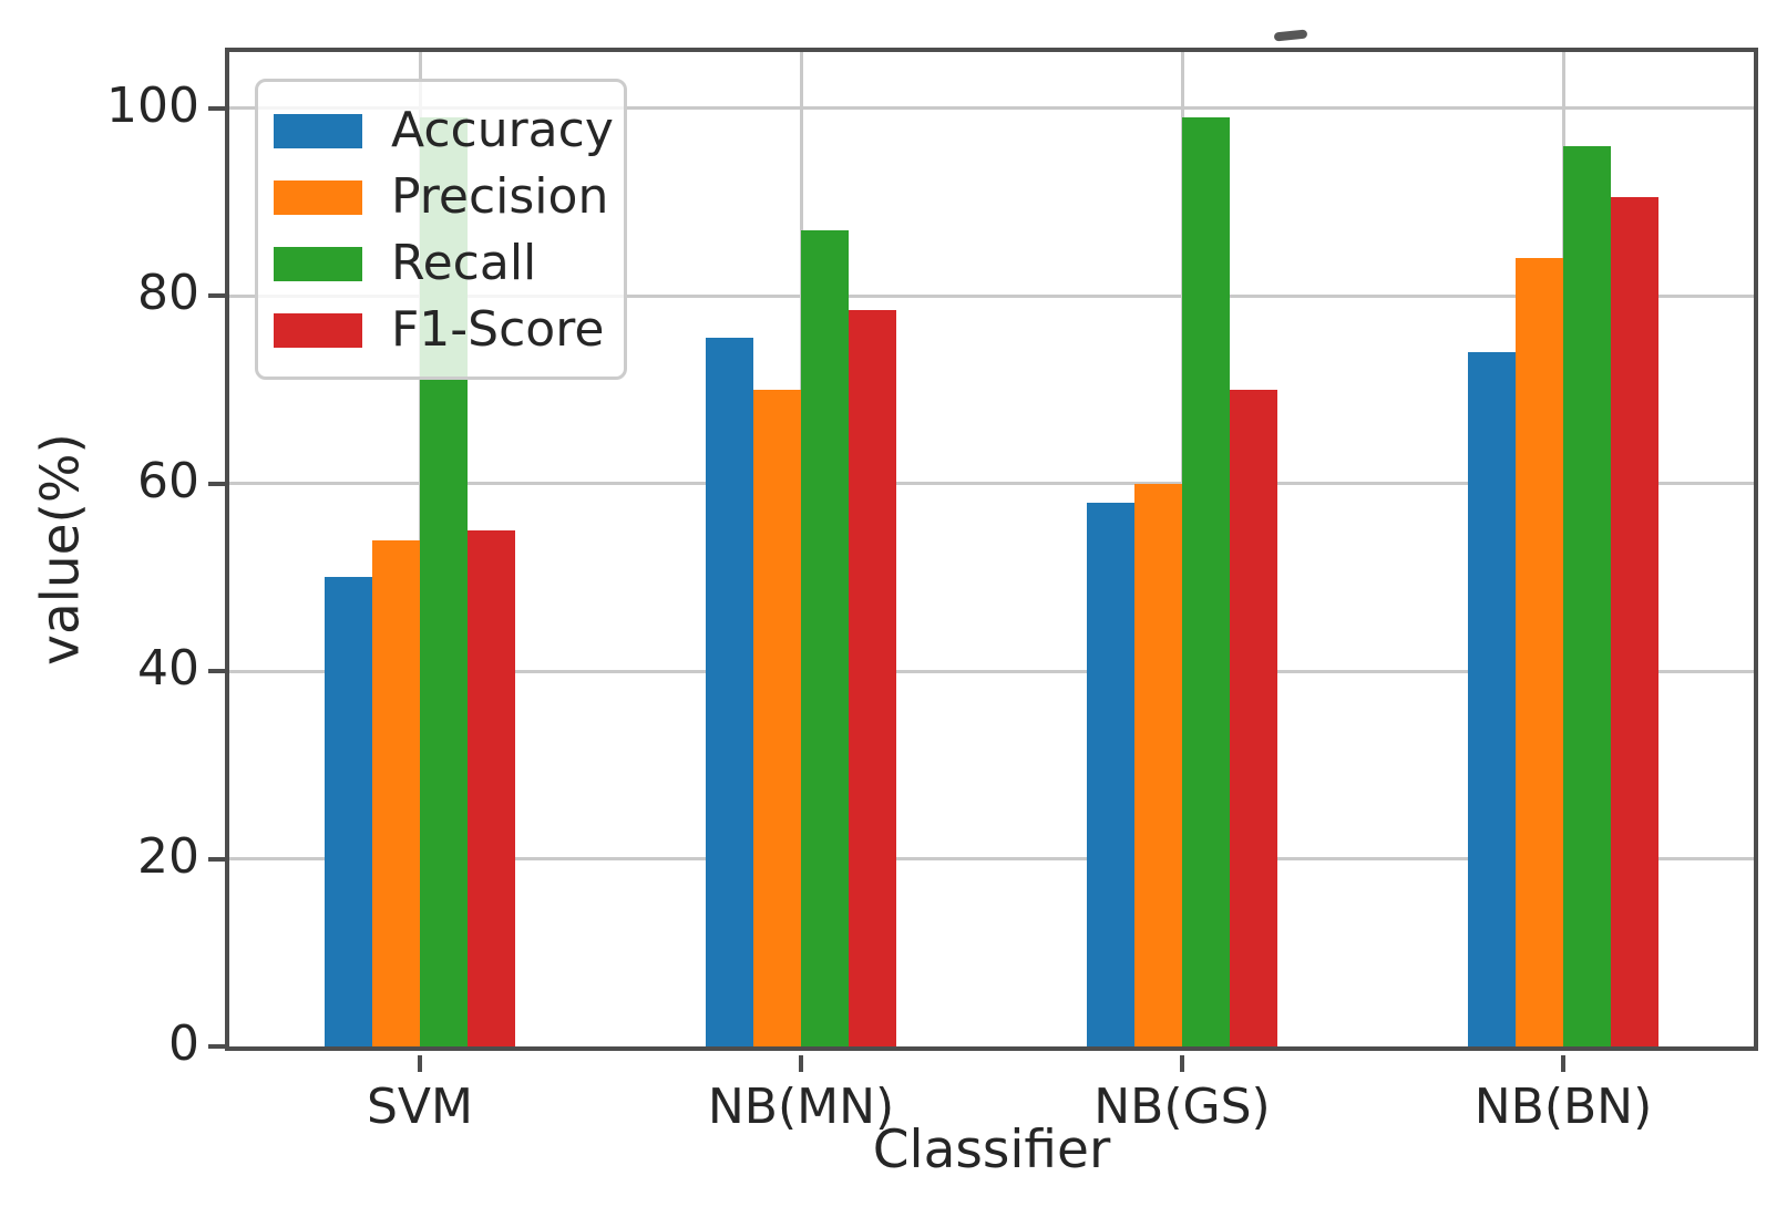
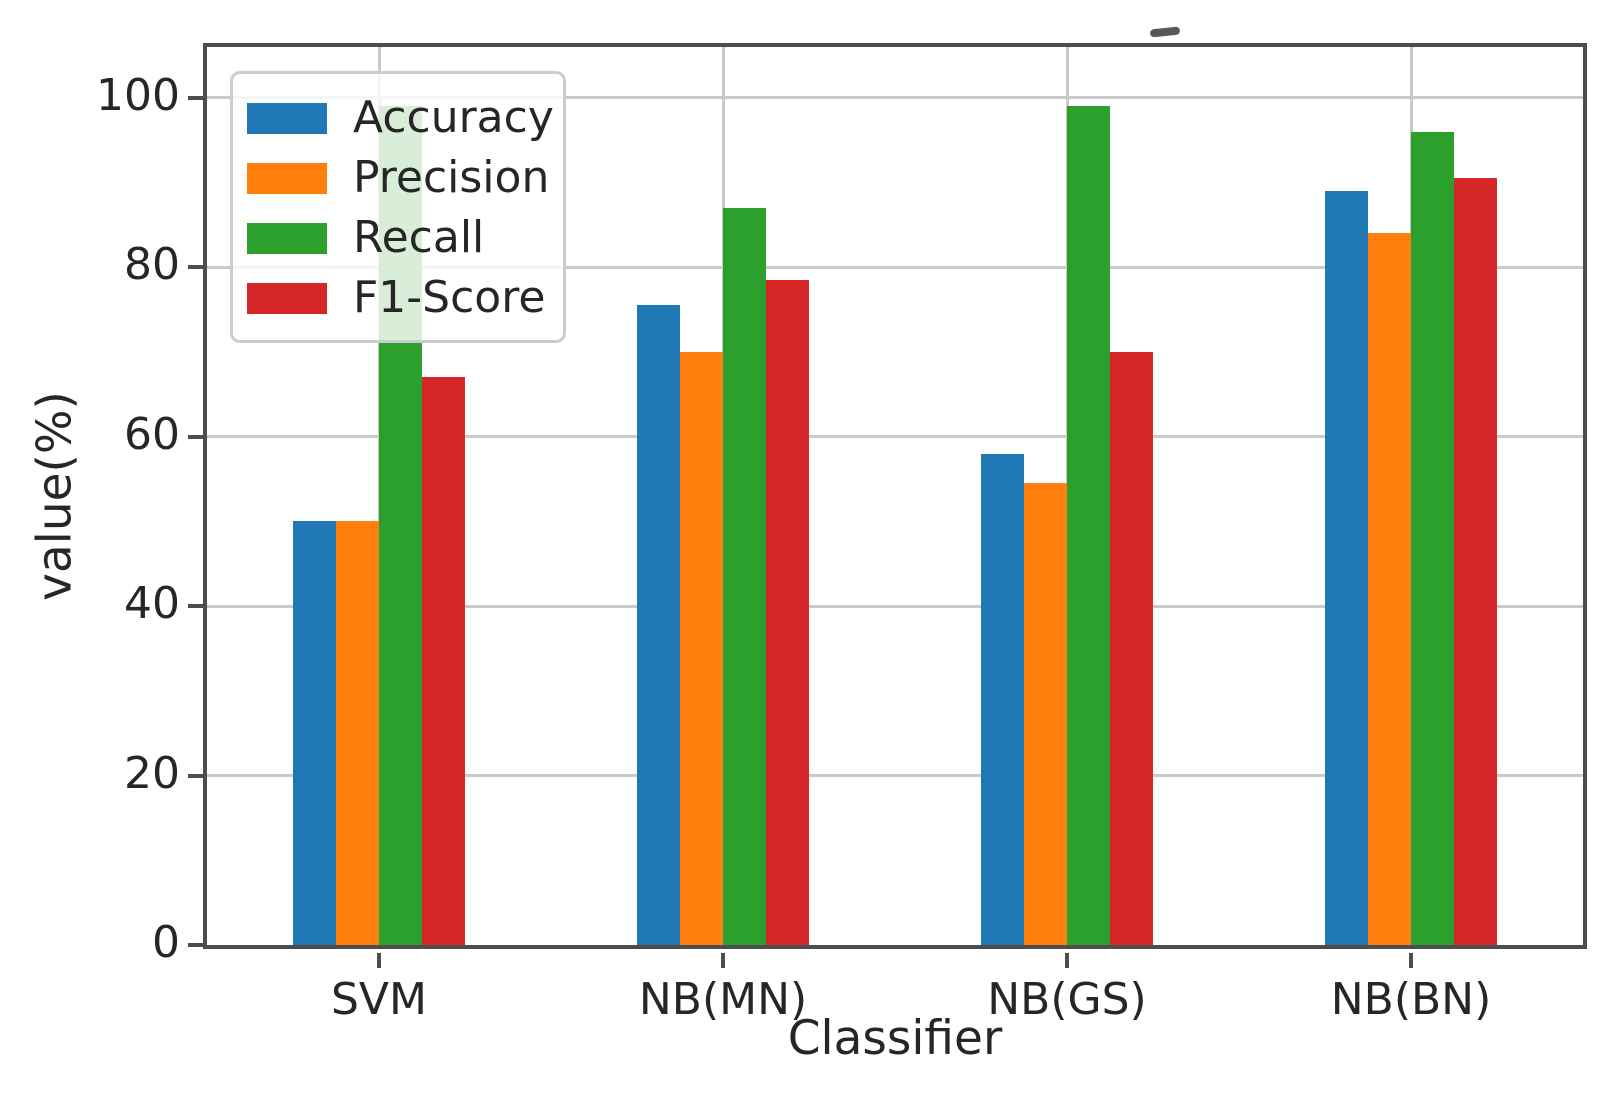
Precision/SVM: 54 -> 50
F1-Score/SVM: 55 -> 67
Precision/NB(GS): 60 -> 54
Accuracy/NB(BN): 74 -> 89
